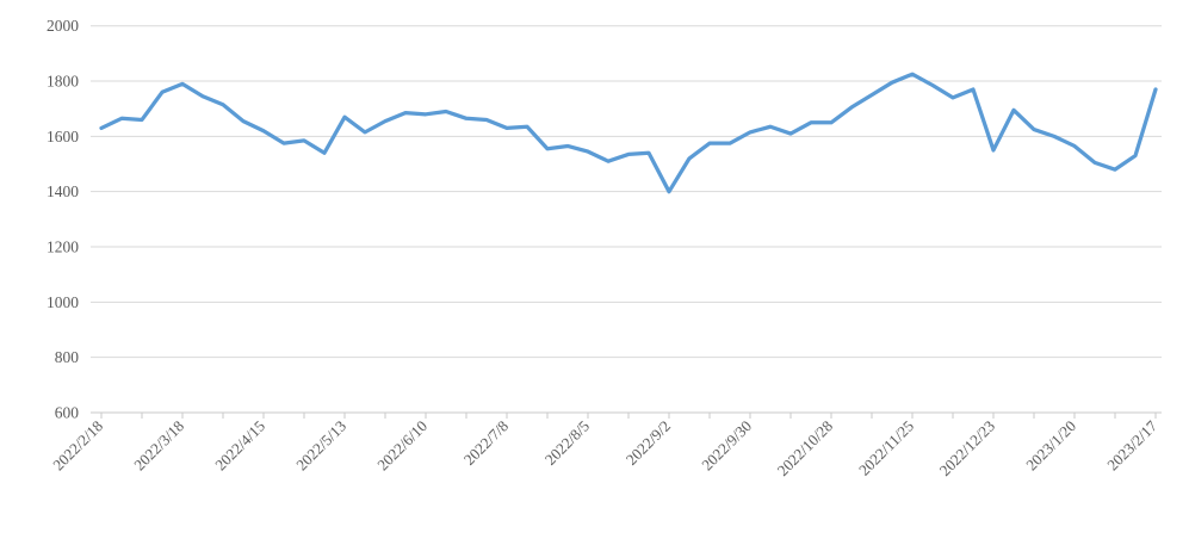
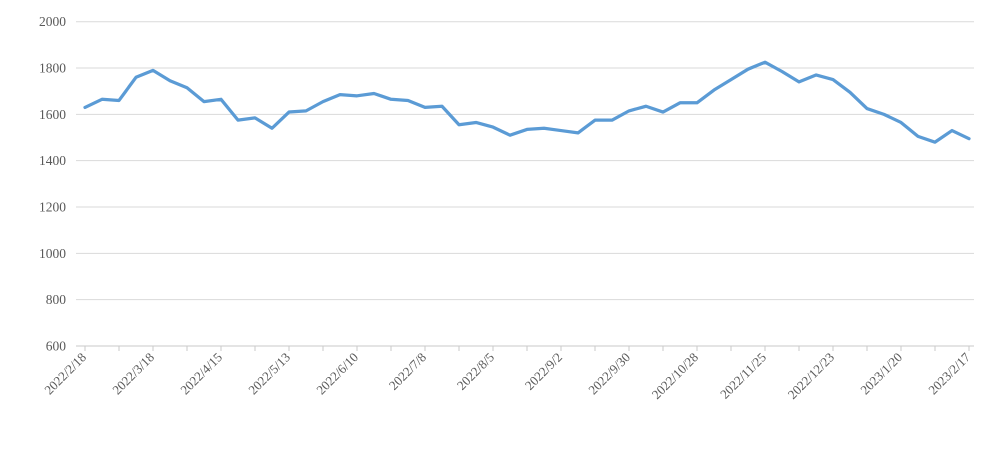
2022/4/15: 1620 -> 1660
2022/5/13: 1670 -> 1610
2022/9/2: 1400 -> 1530
2022/12/23: 1550 -> 1750
2023/2/17: 1770 -> 1500
